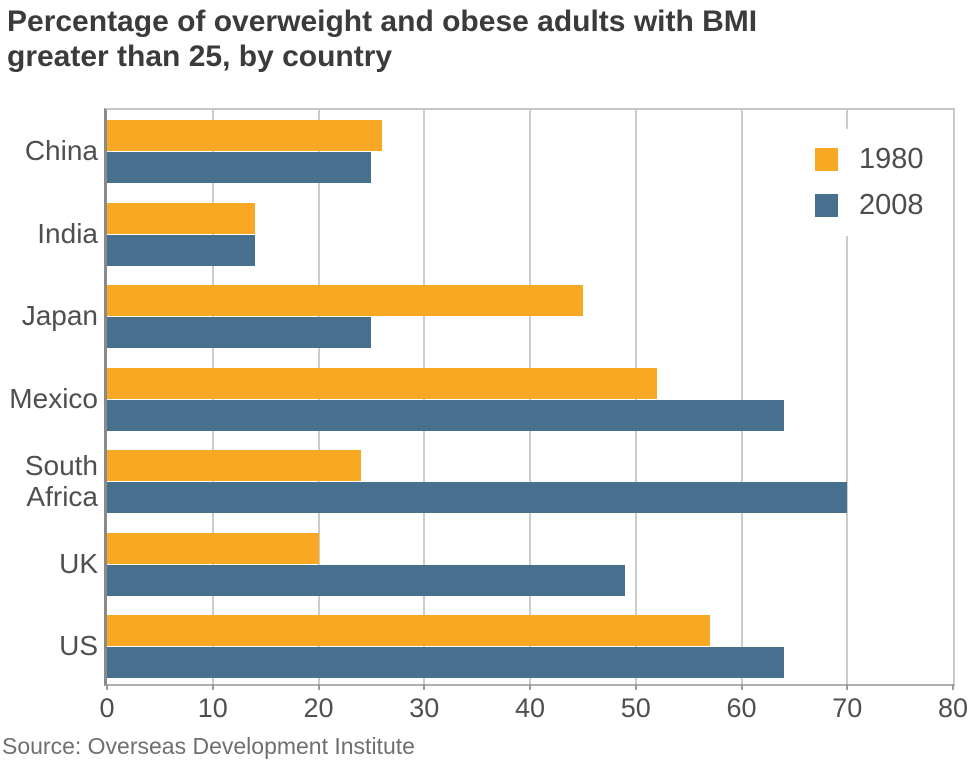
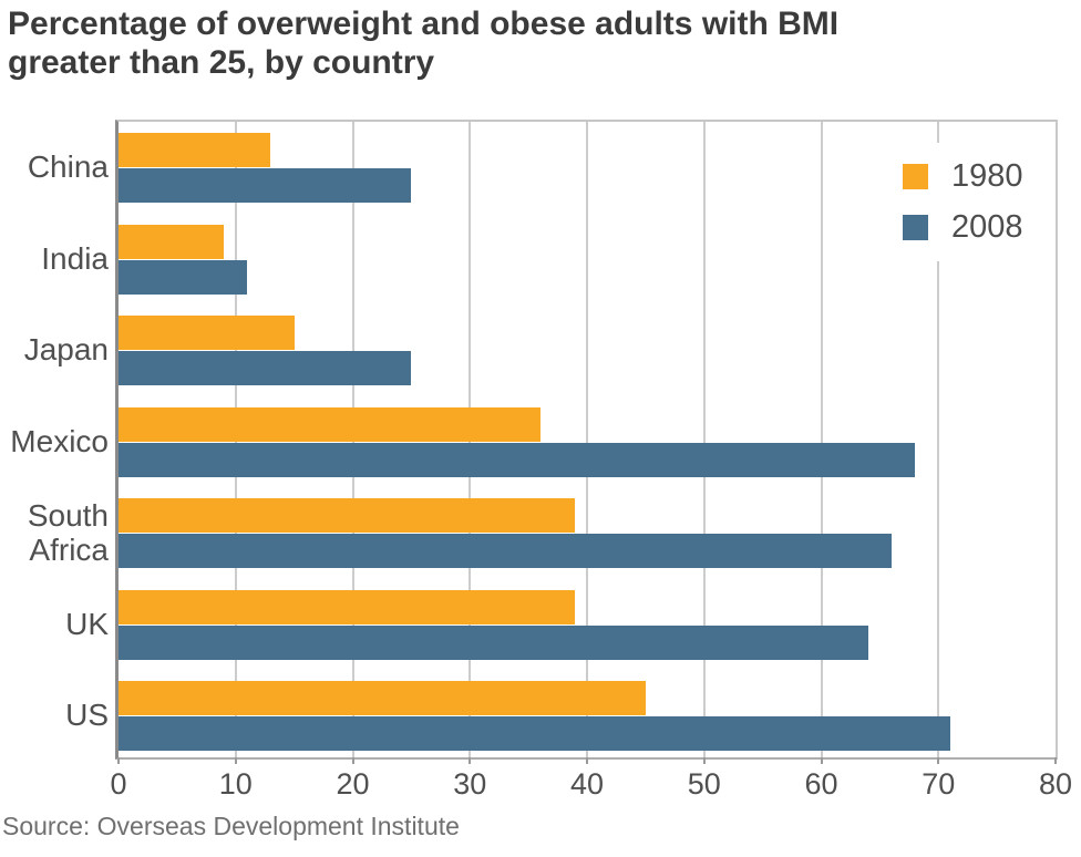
1980/China: 26 -> 13
1980/India: 14 -> 9
2008/India: 14 -> 11
1980/Japan: 45 -> 15
1980/Mexico: 52 -> 36
2008/Mexico: 64 -> 68
1980/South Africa: 24 -> 39
2008/South Africa: 70 -> 66
1980/UK: 20 -> 39
2008/UK: 49 -> 64
1980/US: 57 -> 45
2008/US: 64 -> 71
